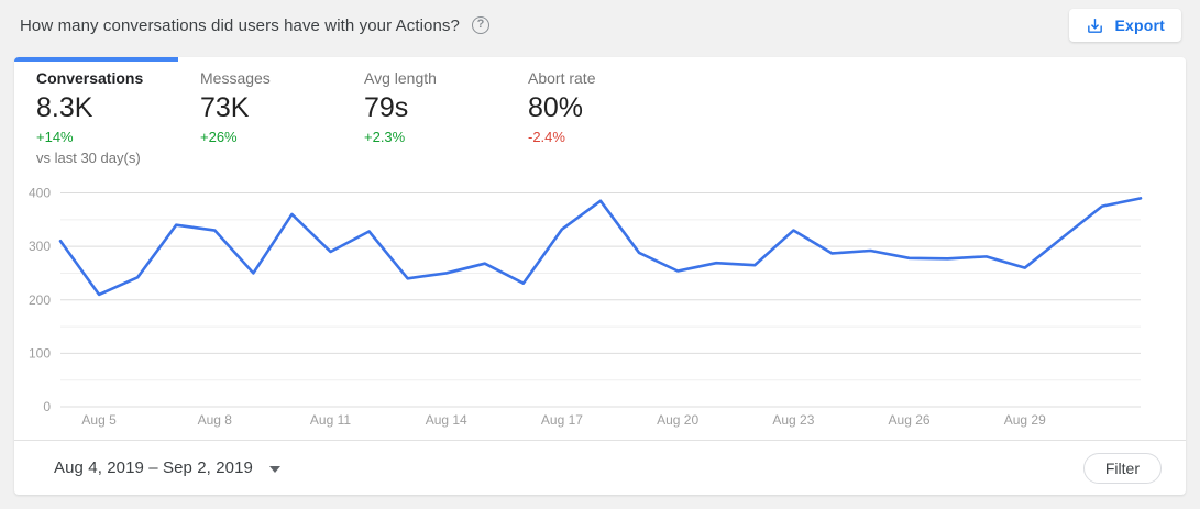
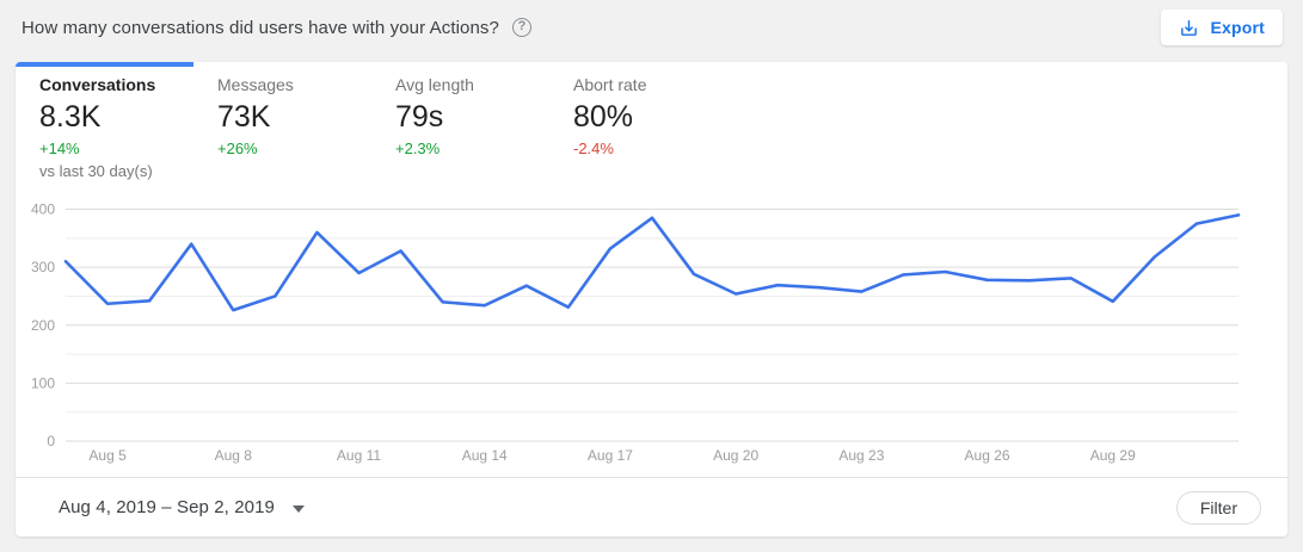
Aug 5: 210 -> 240
Aug 8: 330 -> 230
Aug 14: 250 -> 230
Aug 23: 330 -> 260
Aug 29: 260 -> 240
